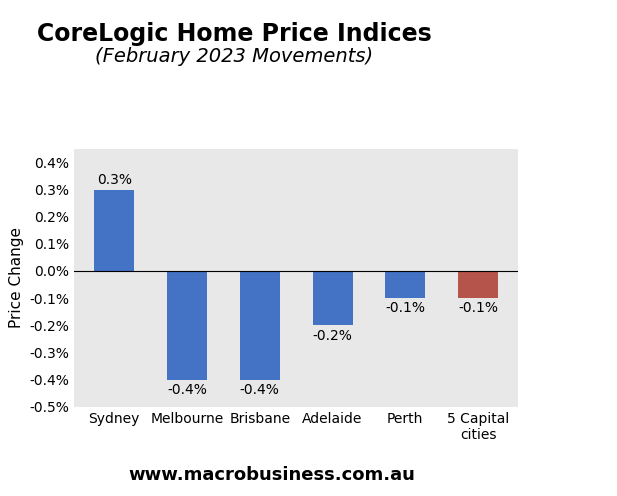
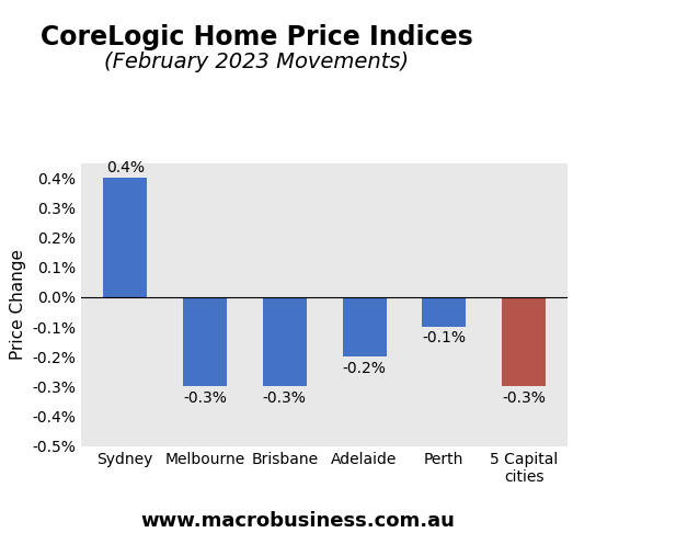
Sydney: 0.3% -> 0.4%
Melbourne: -0.4% -> -0.3%
Brisbane: -0.4% -> -0.3%
5 Capital cities: -0.1% -> -0.3%
